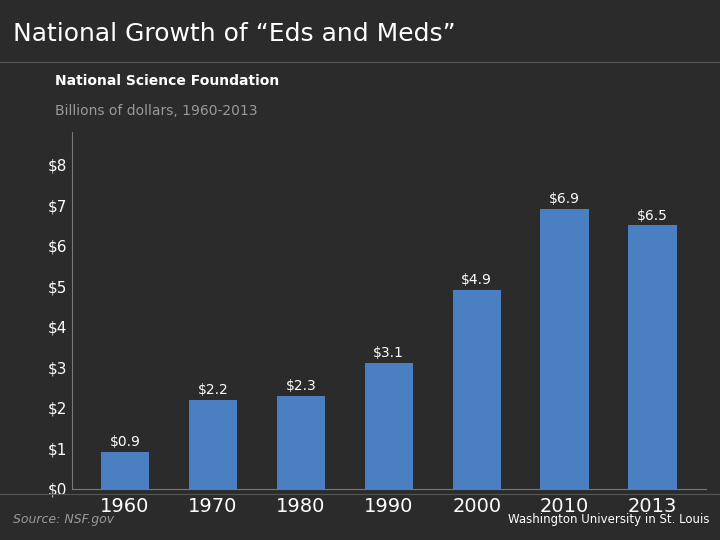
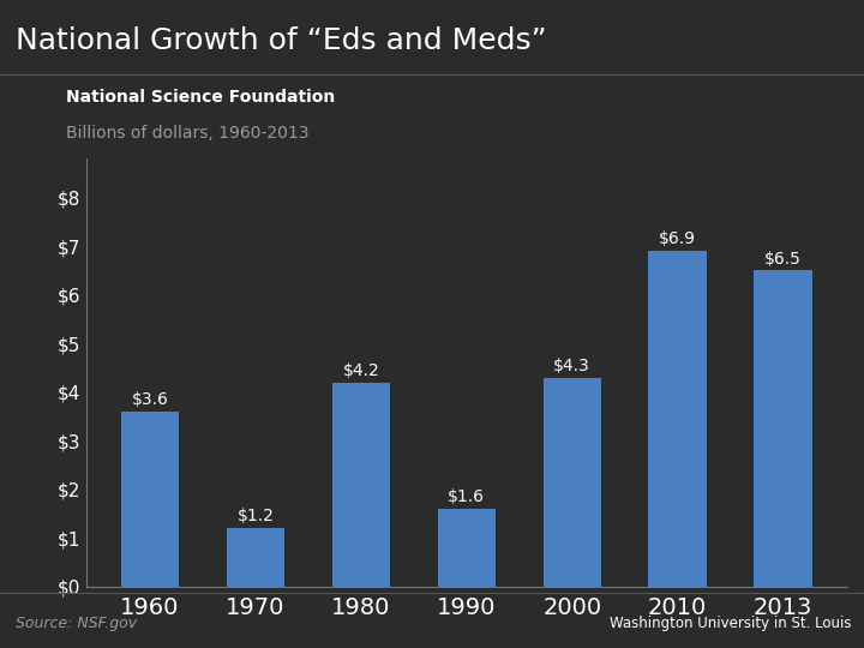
1960: $0.9 -> $3.6
1970: $2.2 -> $1.2
1980: $2.3 -> $4.2
1990: $3.1 -> $1.6
2000: $4.9 -> $4.3
